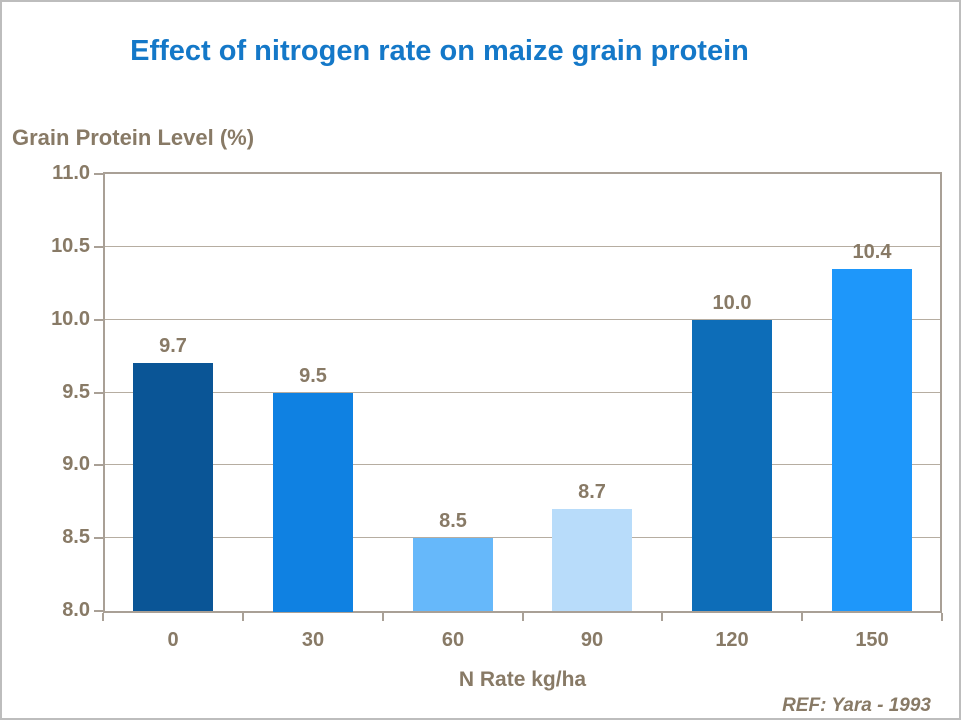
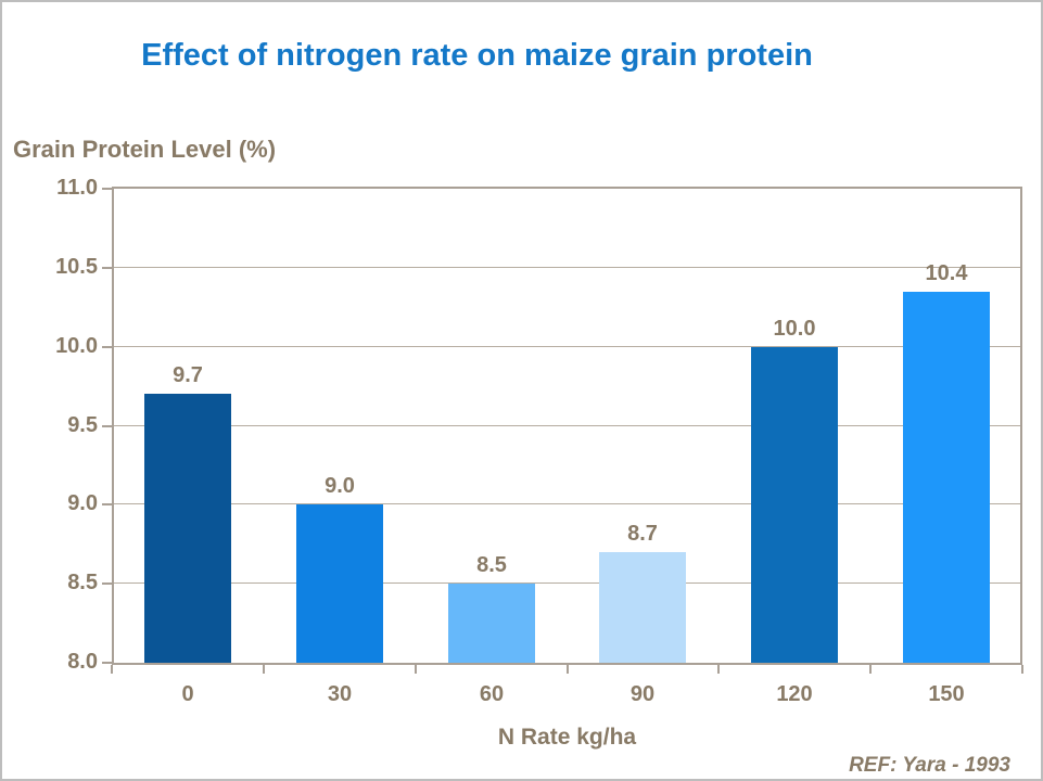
30: 9.5 -> 9.0
